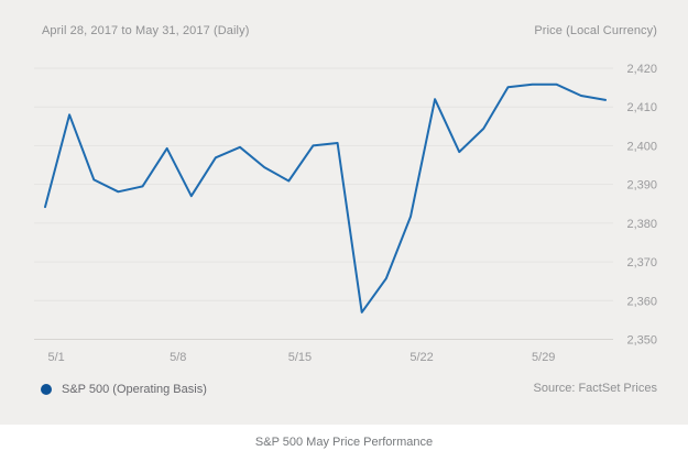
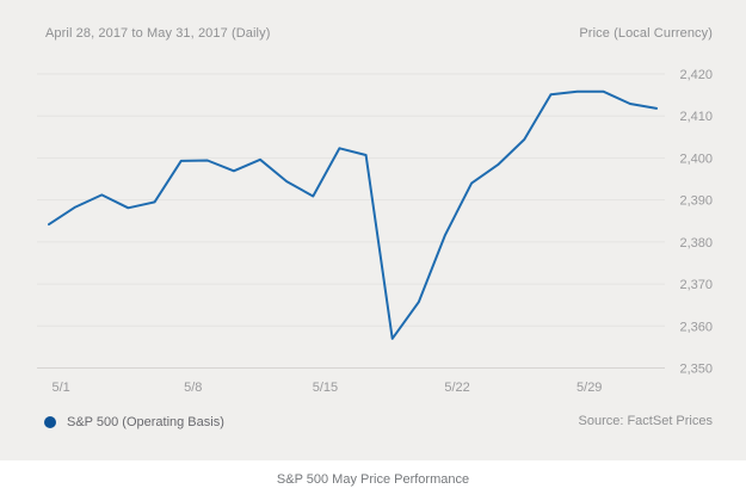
5/1: 2408 -> 2388
5/8: 2387 -> 2399
5/15: 2400 -> 2402
5/22: 2412 -> 2394
